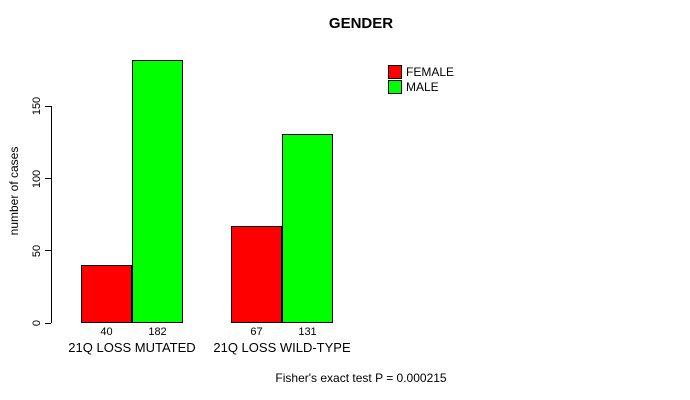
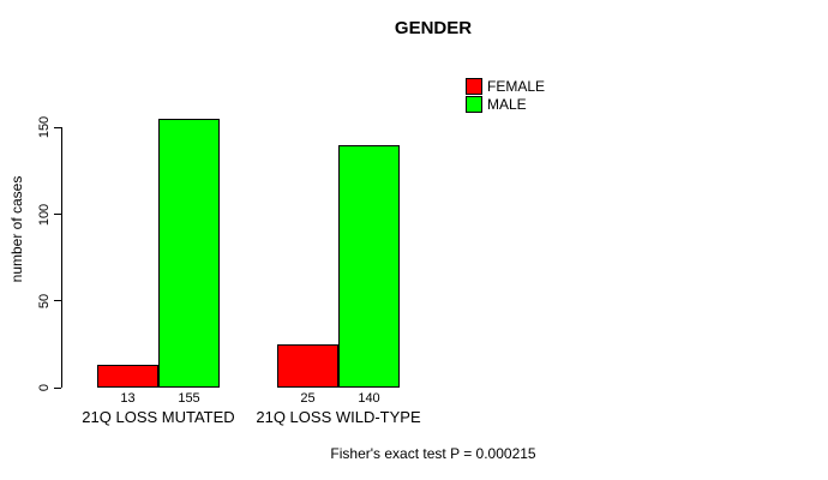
FEMALE/21Q LOSS MUTATED: 40 -> 13
MALE/21Q LOSS MUTATED: 182 -> 155
FEMALE/21Q LOSS WILD-TYPE: 67 -> 25
MALE/21Q LOSS WILD-TYPE: 131 -> 140
